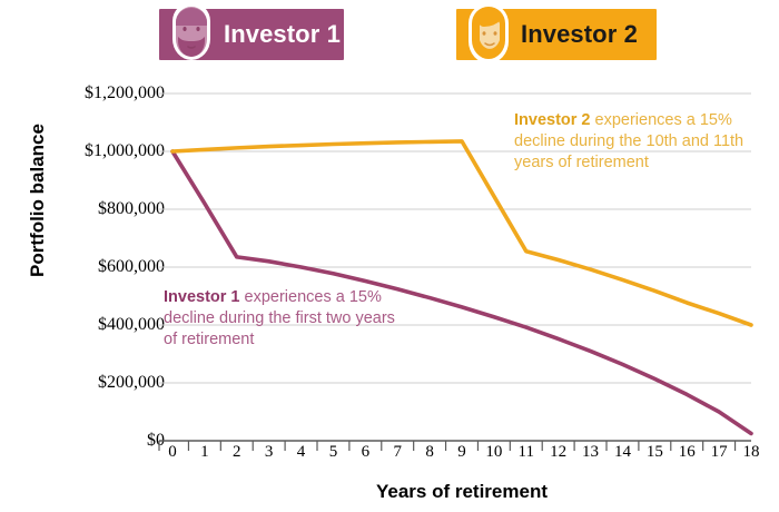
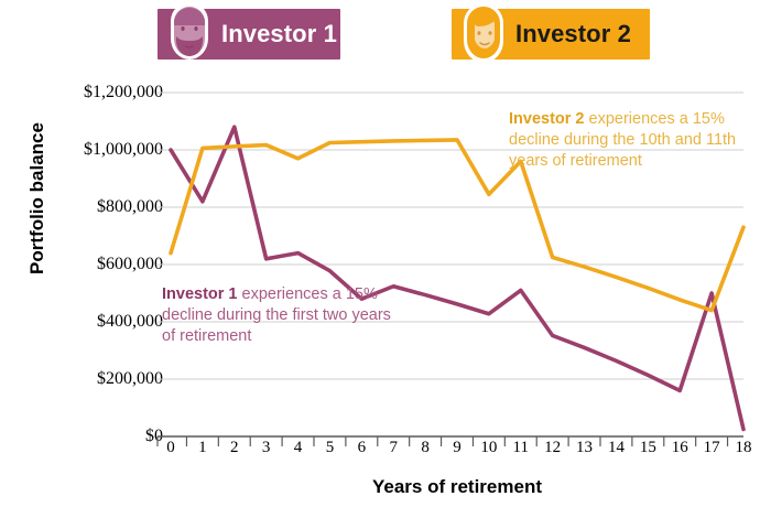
Investor 2/0: $1000000 -> $640000
Investor 1/2: $640000 -> $1080000
Investor 1/4: $600000 -> $640000
Investor 2/4: $1020000 -> $970000
Investor 1/6: $550000 -> $480000
Investor 1/11: $390000 -> $510000
Investor 2/11: $660000 -> $960000
Investor 1/17: $100000 -> $500000
Investor 2/18: $400000 -> $730000
